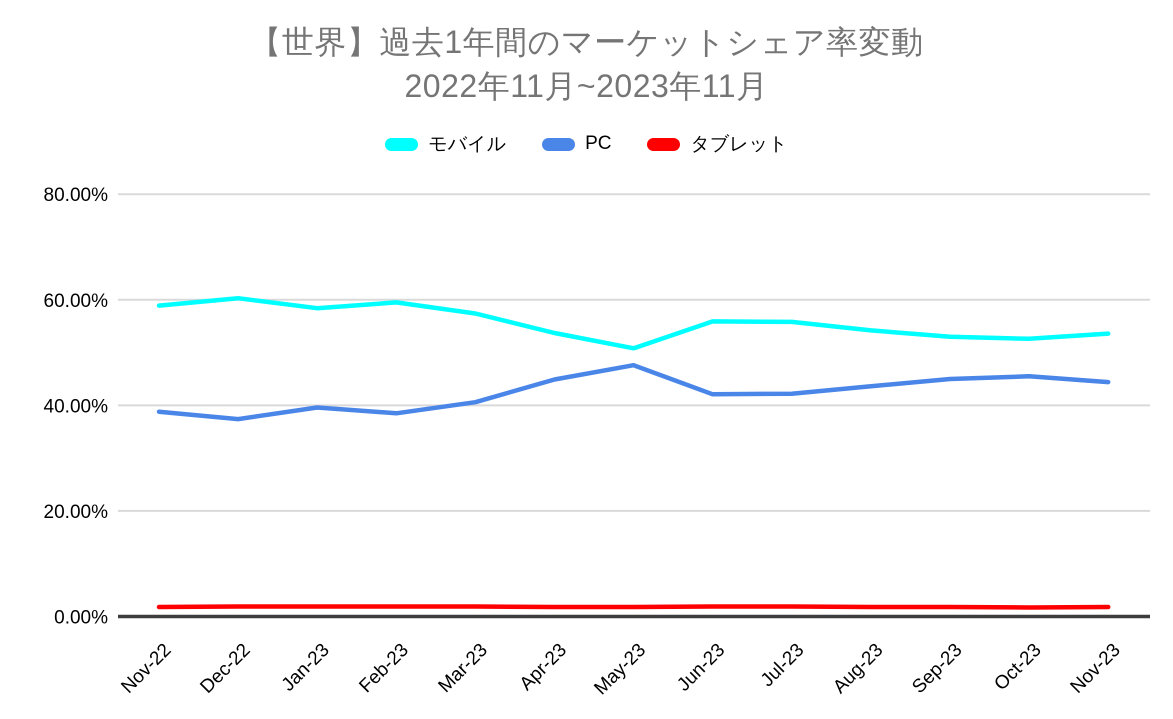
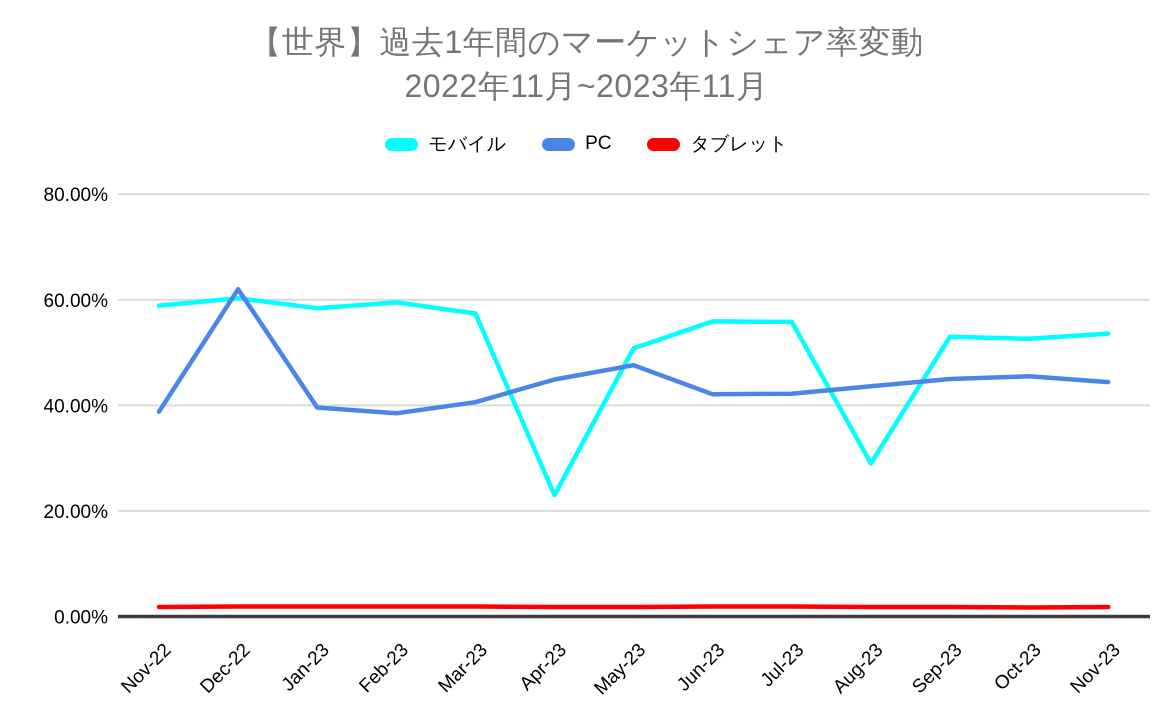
PC/Dec-22: 37% -> 62%
モバイル/Apr-23: 54% -> 23%
モバイル/Aug-23: 54% -> 29%
